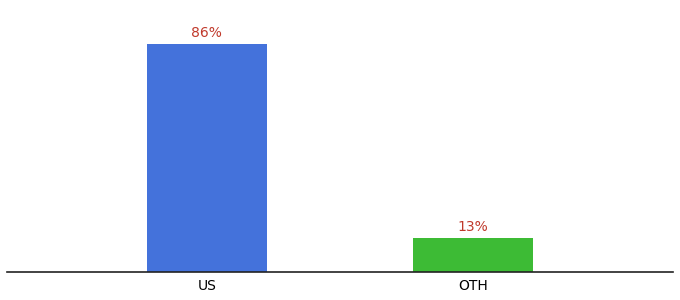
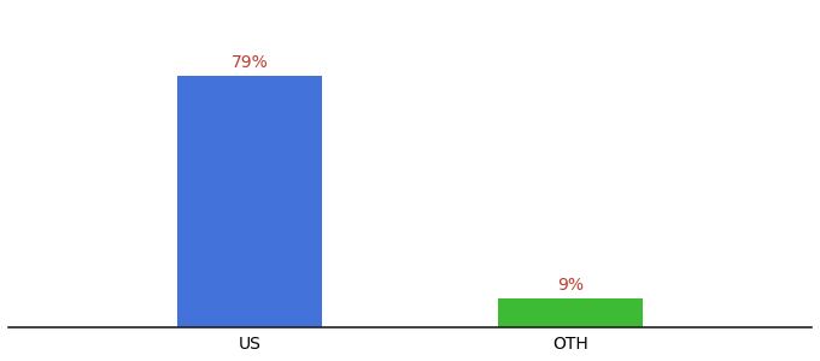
US: 86% -> 79%
OTH: 13% -> 9%
